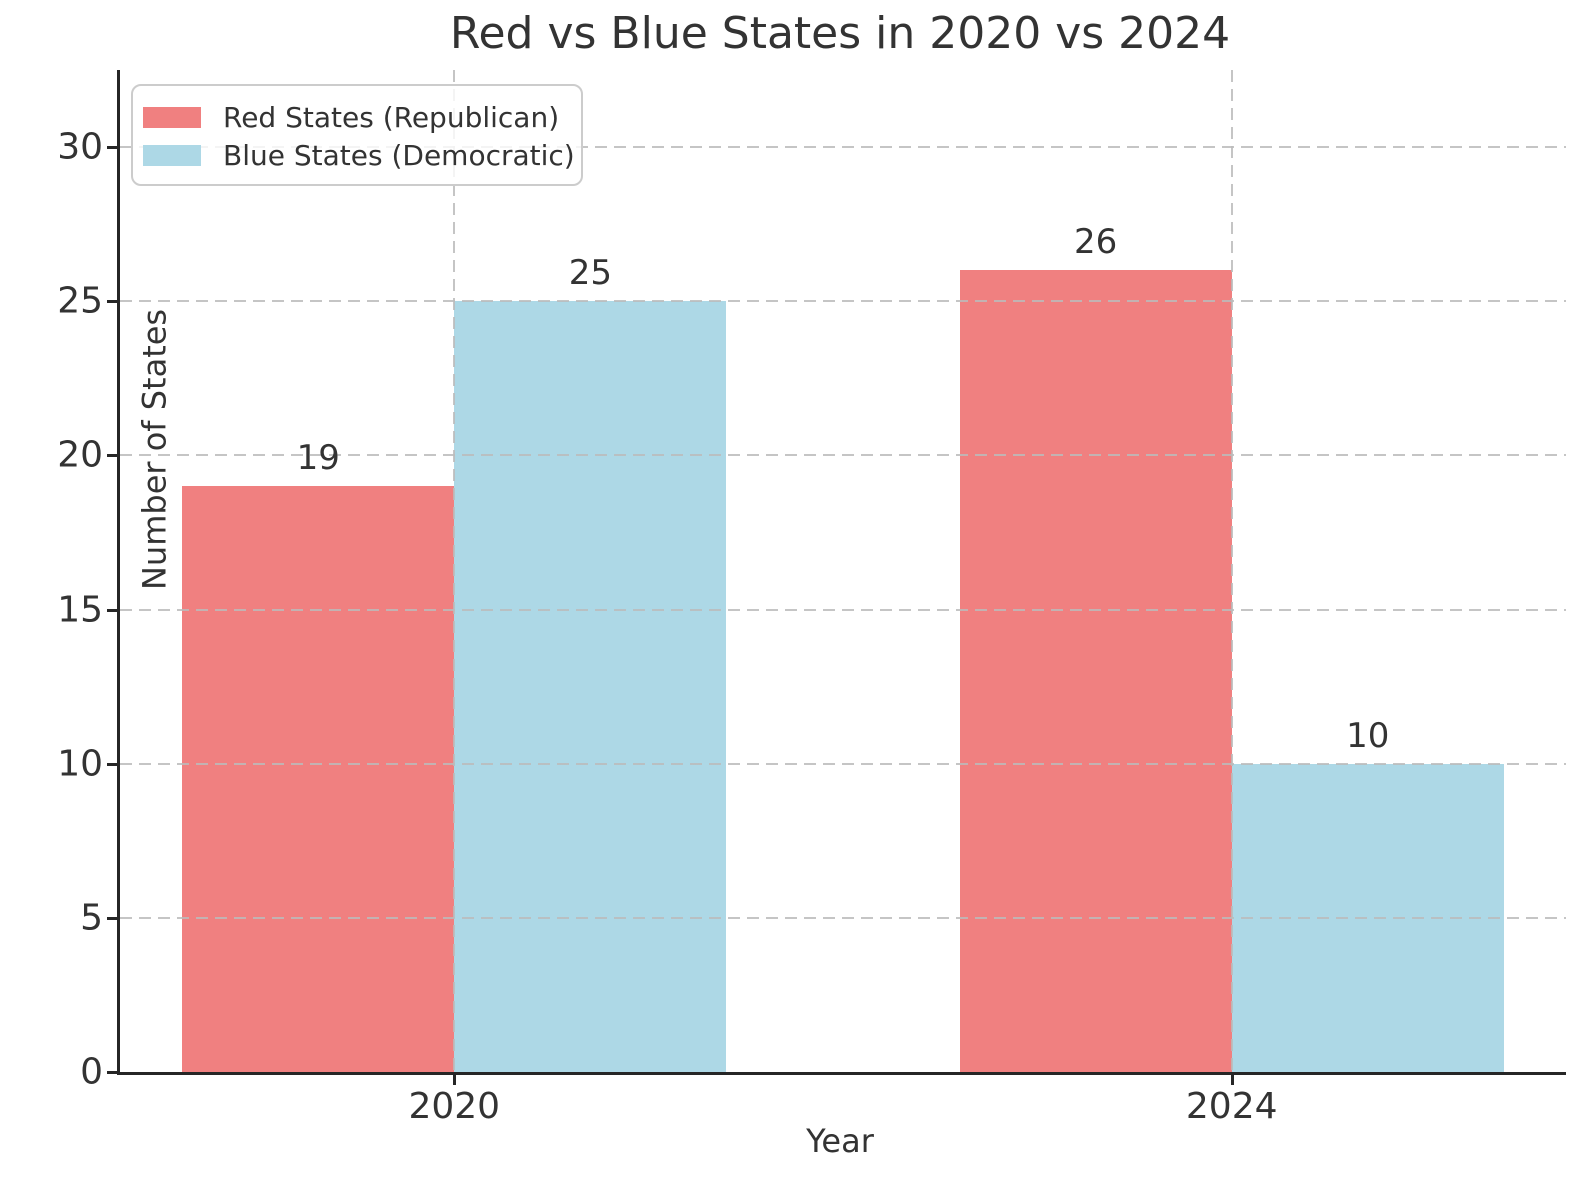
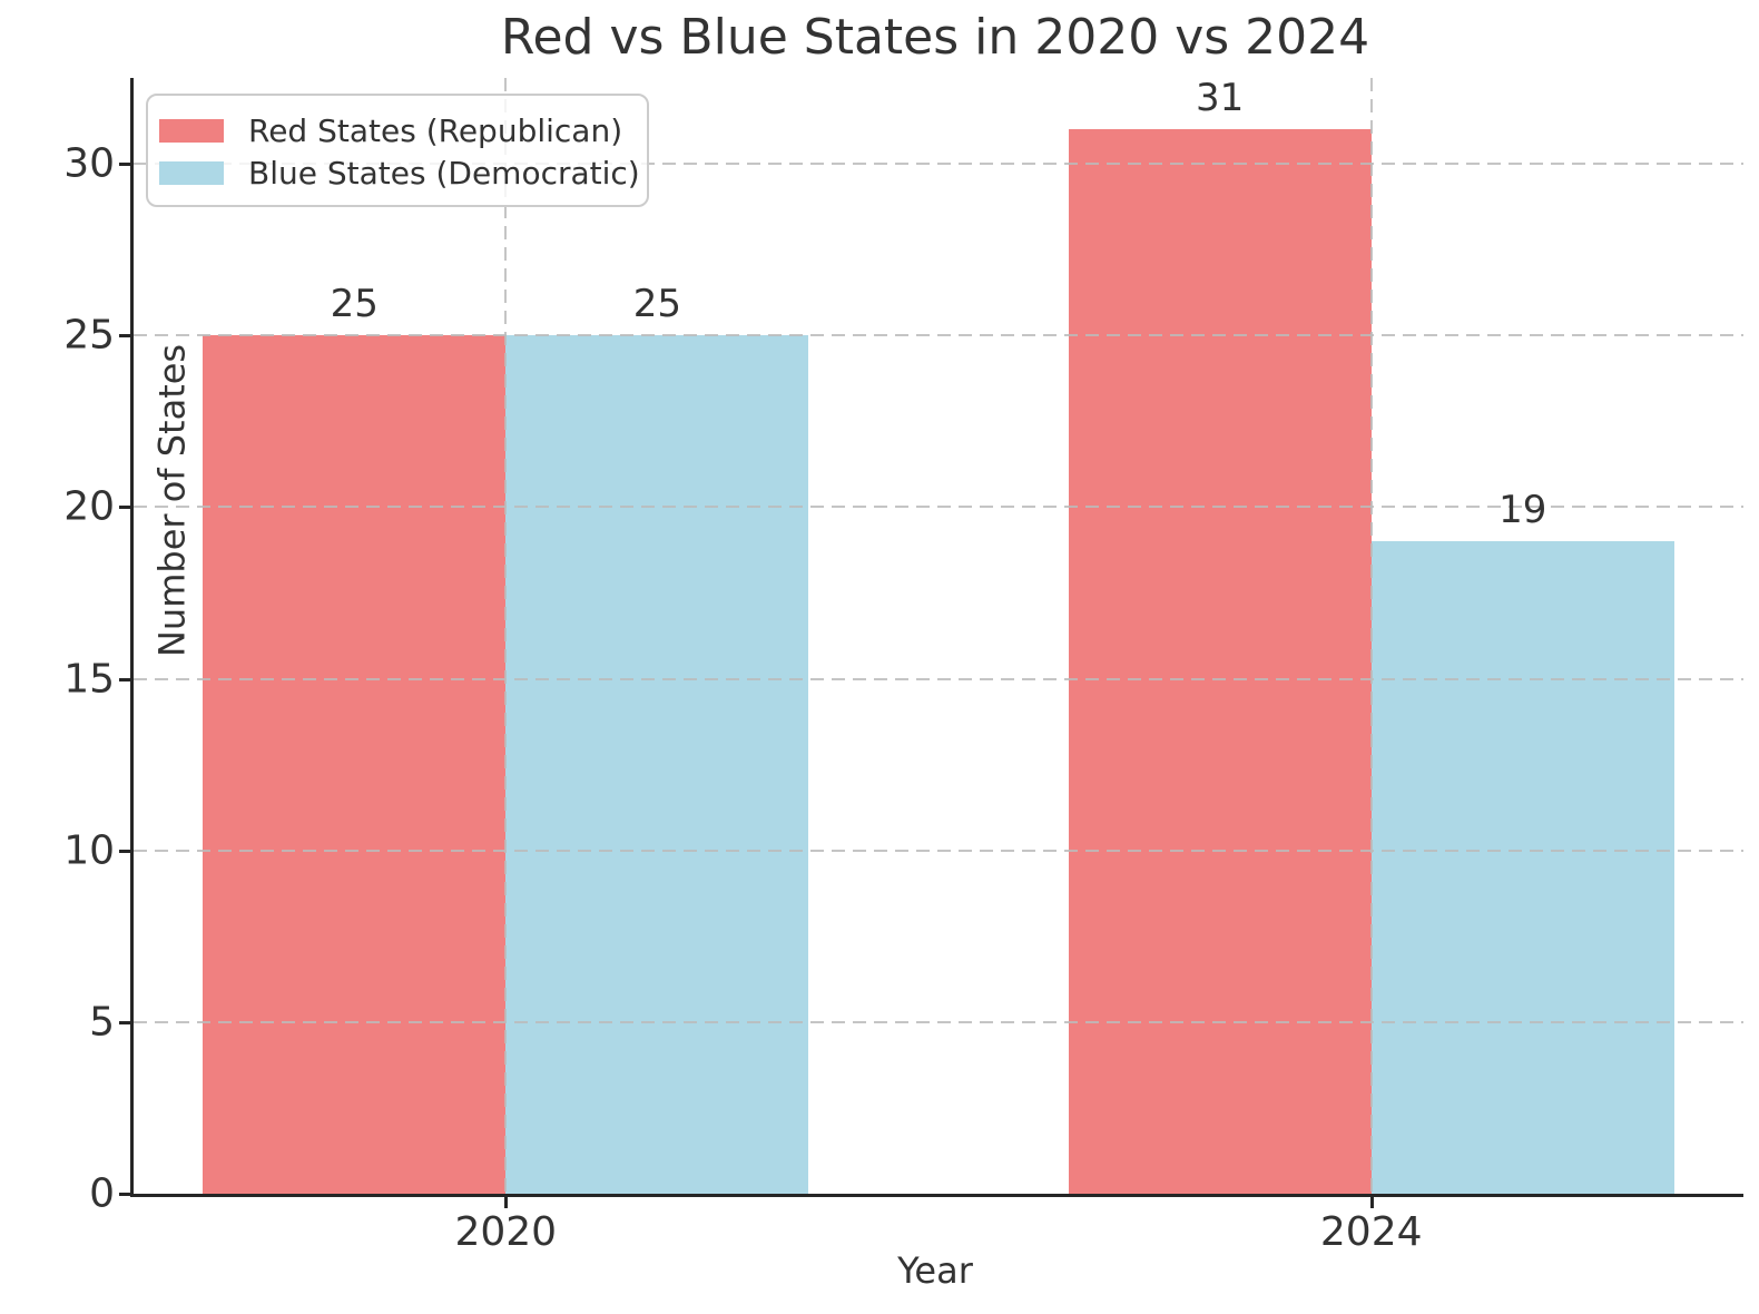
Red States (Republican)/2020: 19 -> 25
Red States (Republican)/2024: 26 -> 31
Blue States (Democratic)/2024: 10 -> 19
